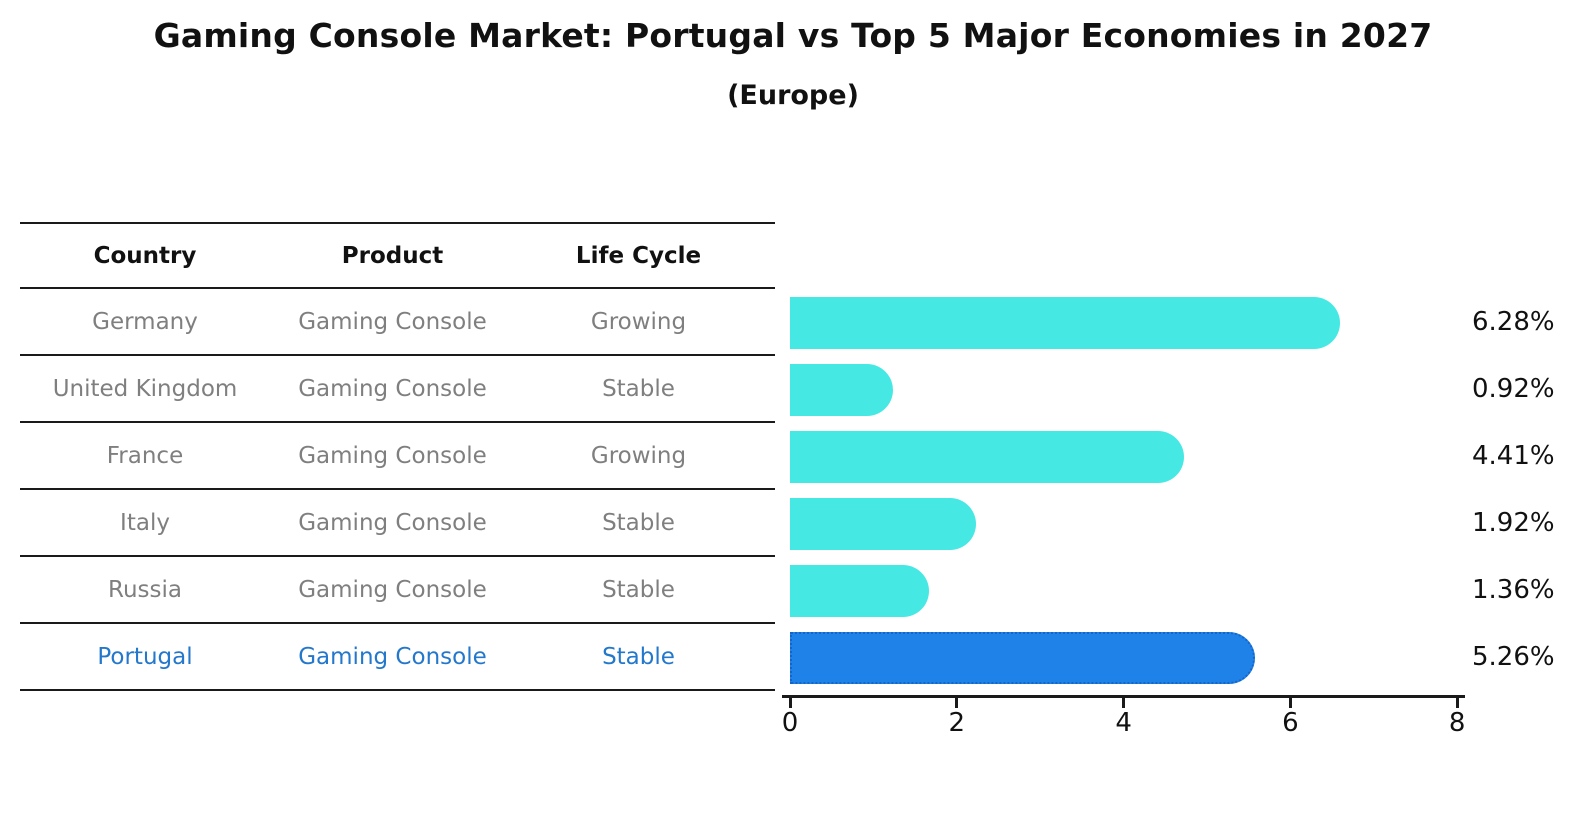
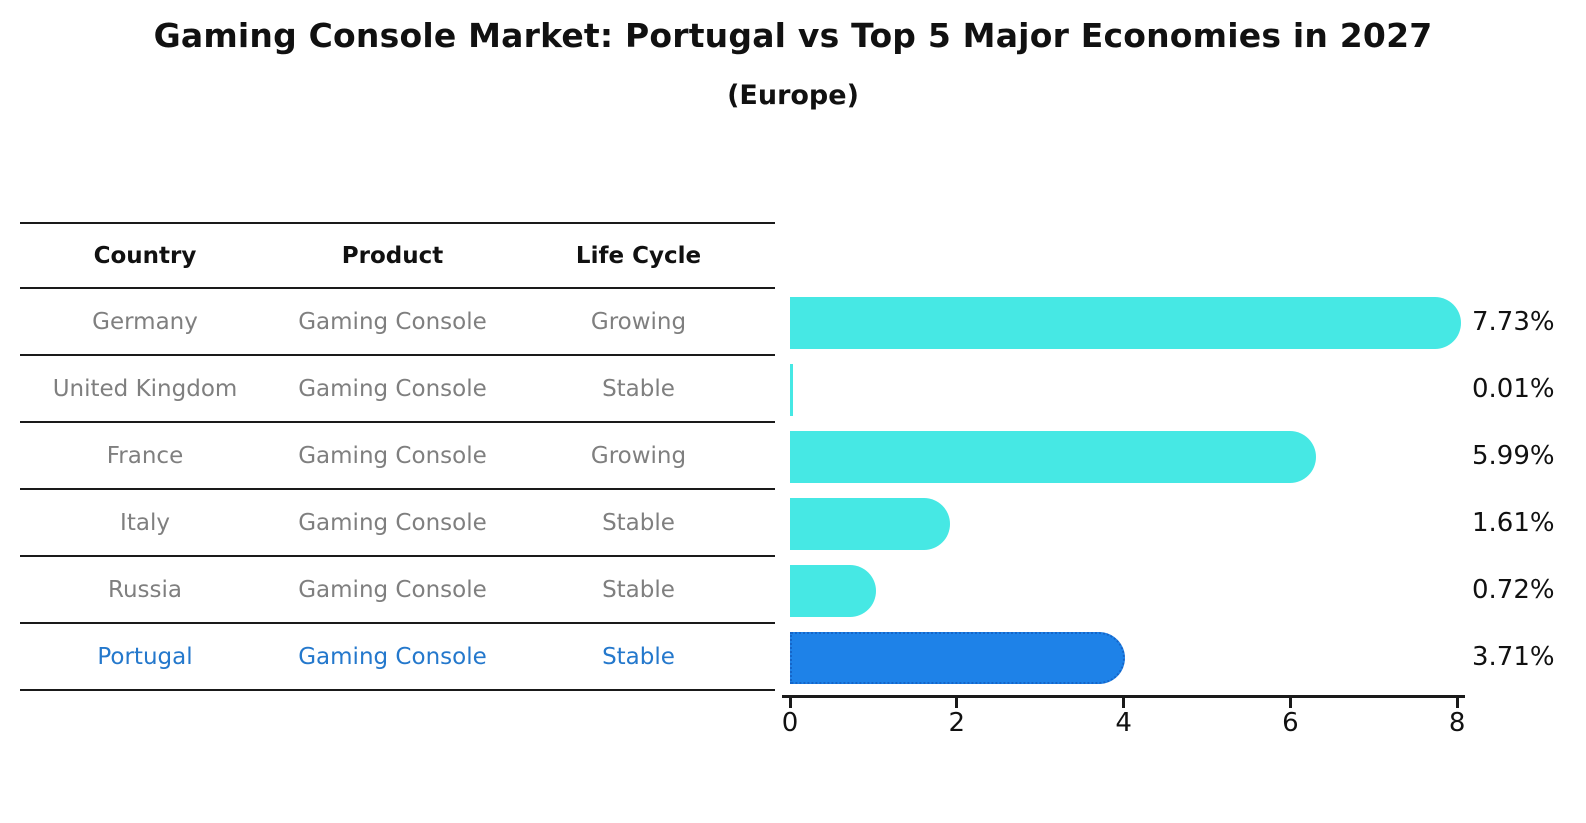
Germany: 6.28% -> 7.73%
United Kingdom: 0.92% -> 0.01%
France: 4.41% -> 5.99%
Italy: 1.92% -> 1.61%
Russia: 1.36% -> 0.72%
Portugal: 5.26% -> 3.71%
